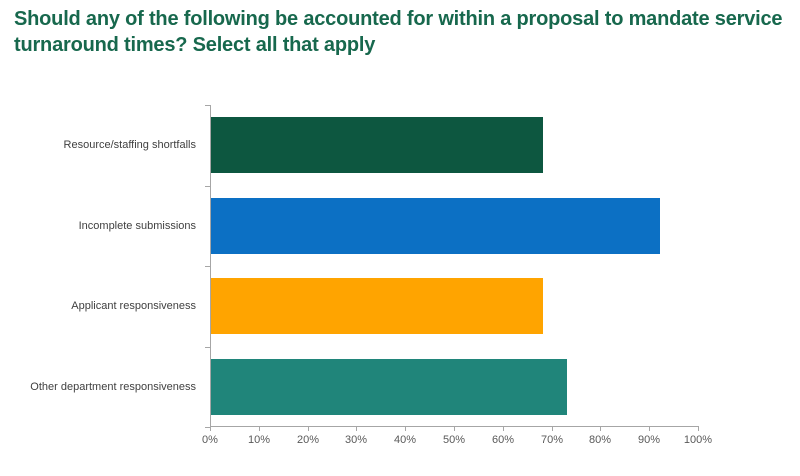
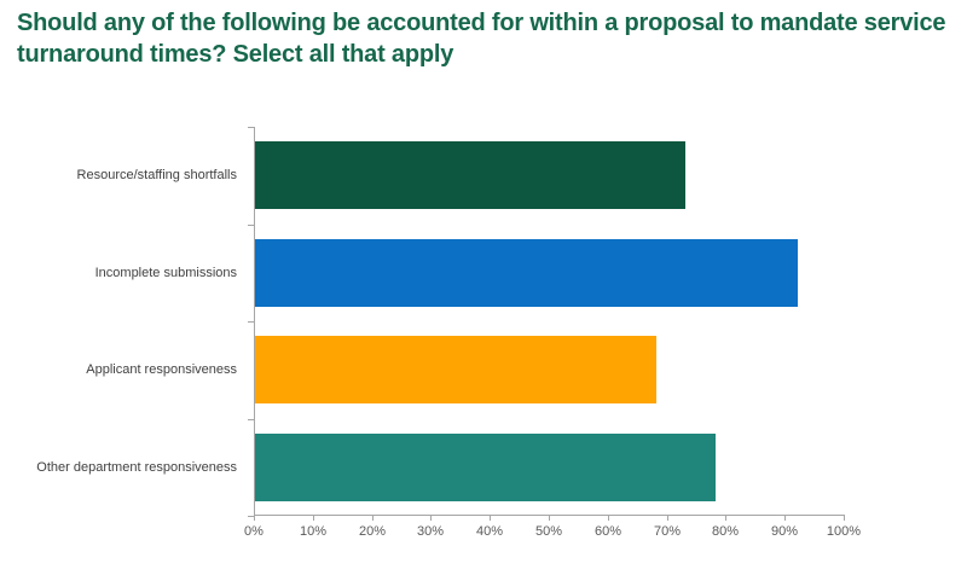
Resource/staffing shortfalls: 68% -> 73%
Other department responsiveness: 73% -> 78%
